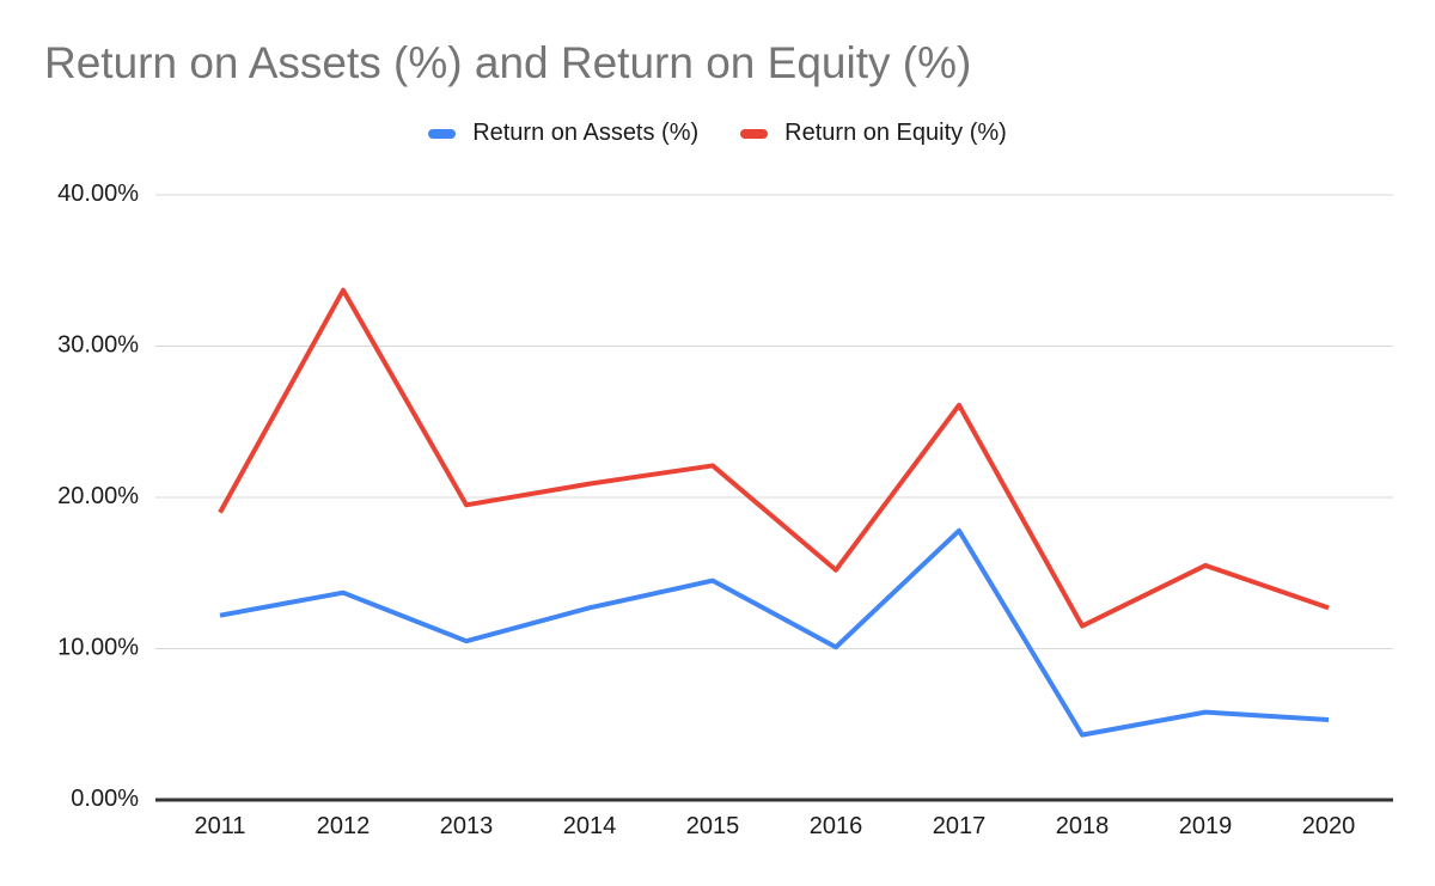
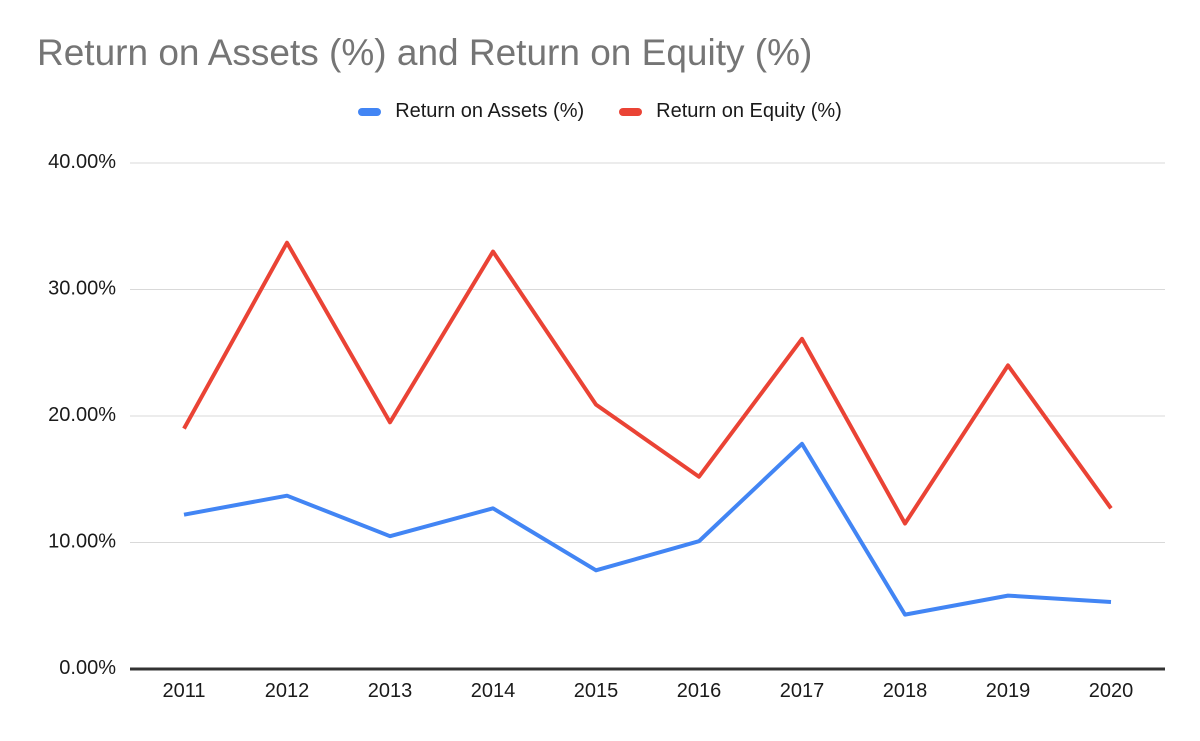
Return on Equity (%)/2014: 20.9% -> 33.0%
Return on Assets (%)/2015: 14.5% -> 7.8%
Return on Equity (%)/2015: 22.1% -> 20.9%
Return on Equity (%)/2019: 15.5% -> 24.0%
